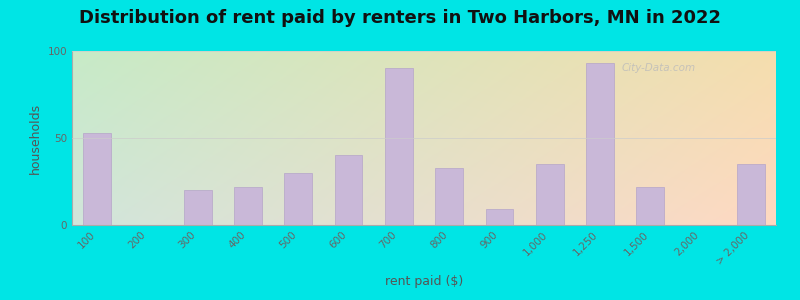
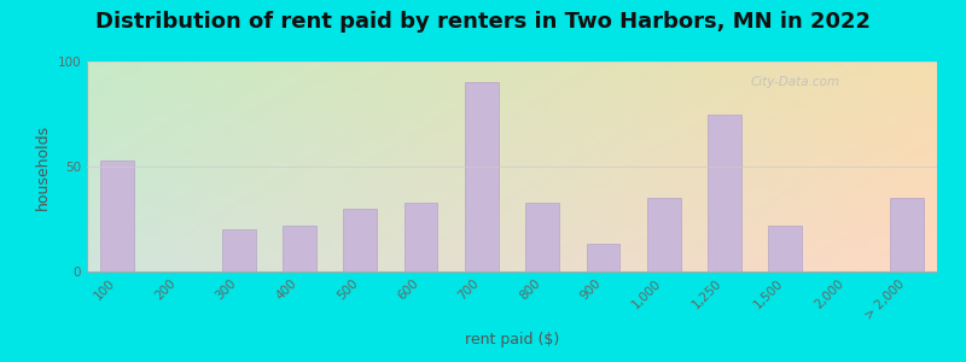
600: 40 -> 33
900: 9 -> 13
1,250: 93 -> 75
